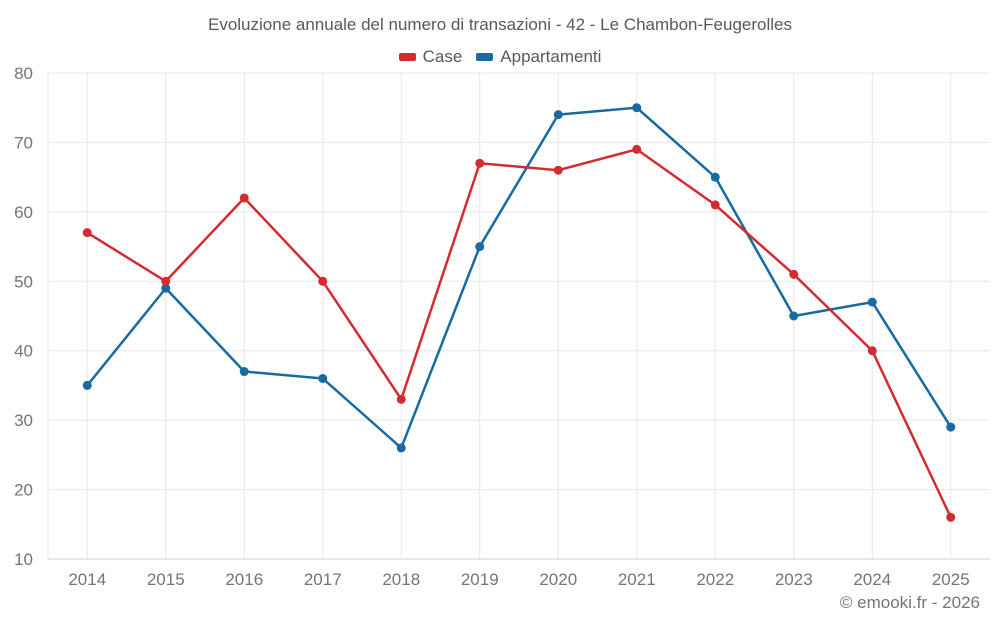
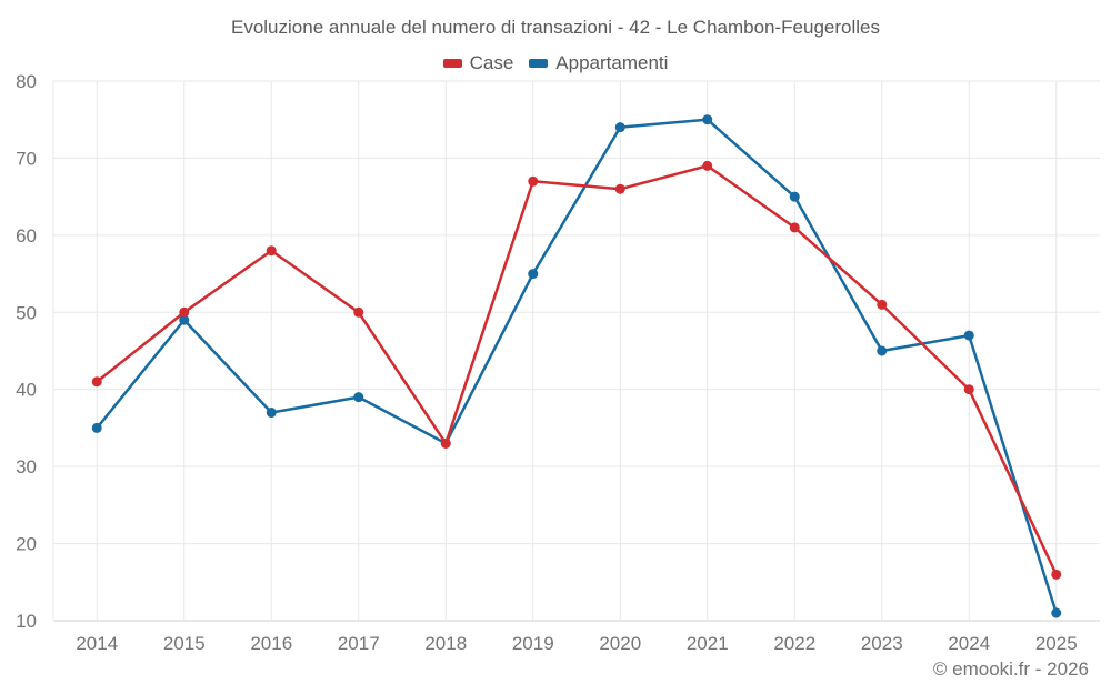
Case/2014: 57 -> 41
Case/2016: 62 -> 58
Appartamenti/2017: 36 -> 39
Appartamenti/2018: 26 -> 33
Appartamenti/2025: 29 -> 11
